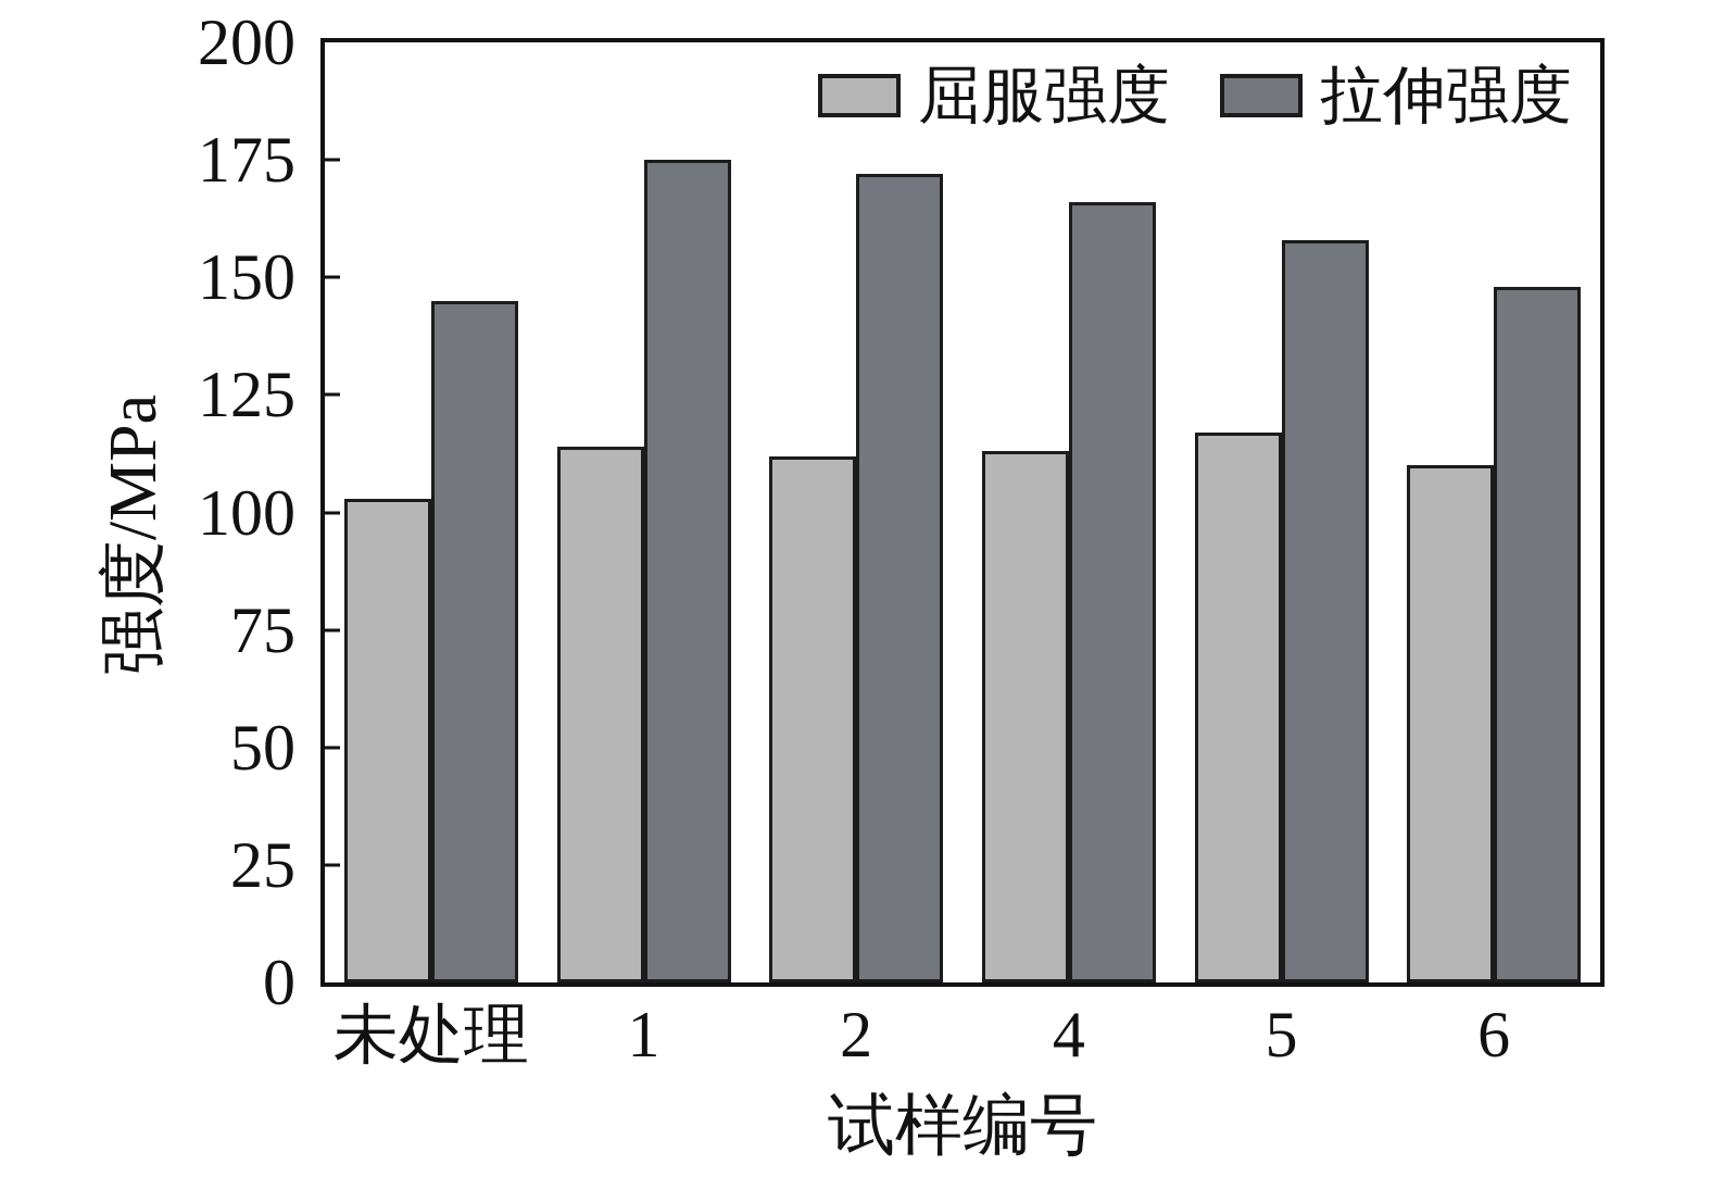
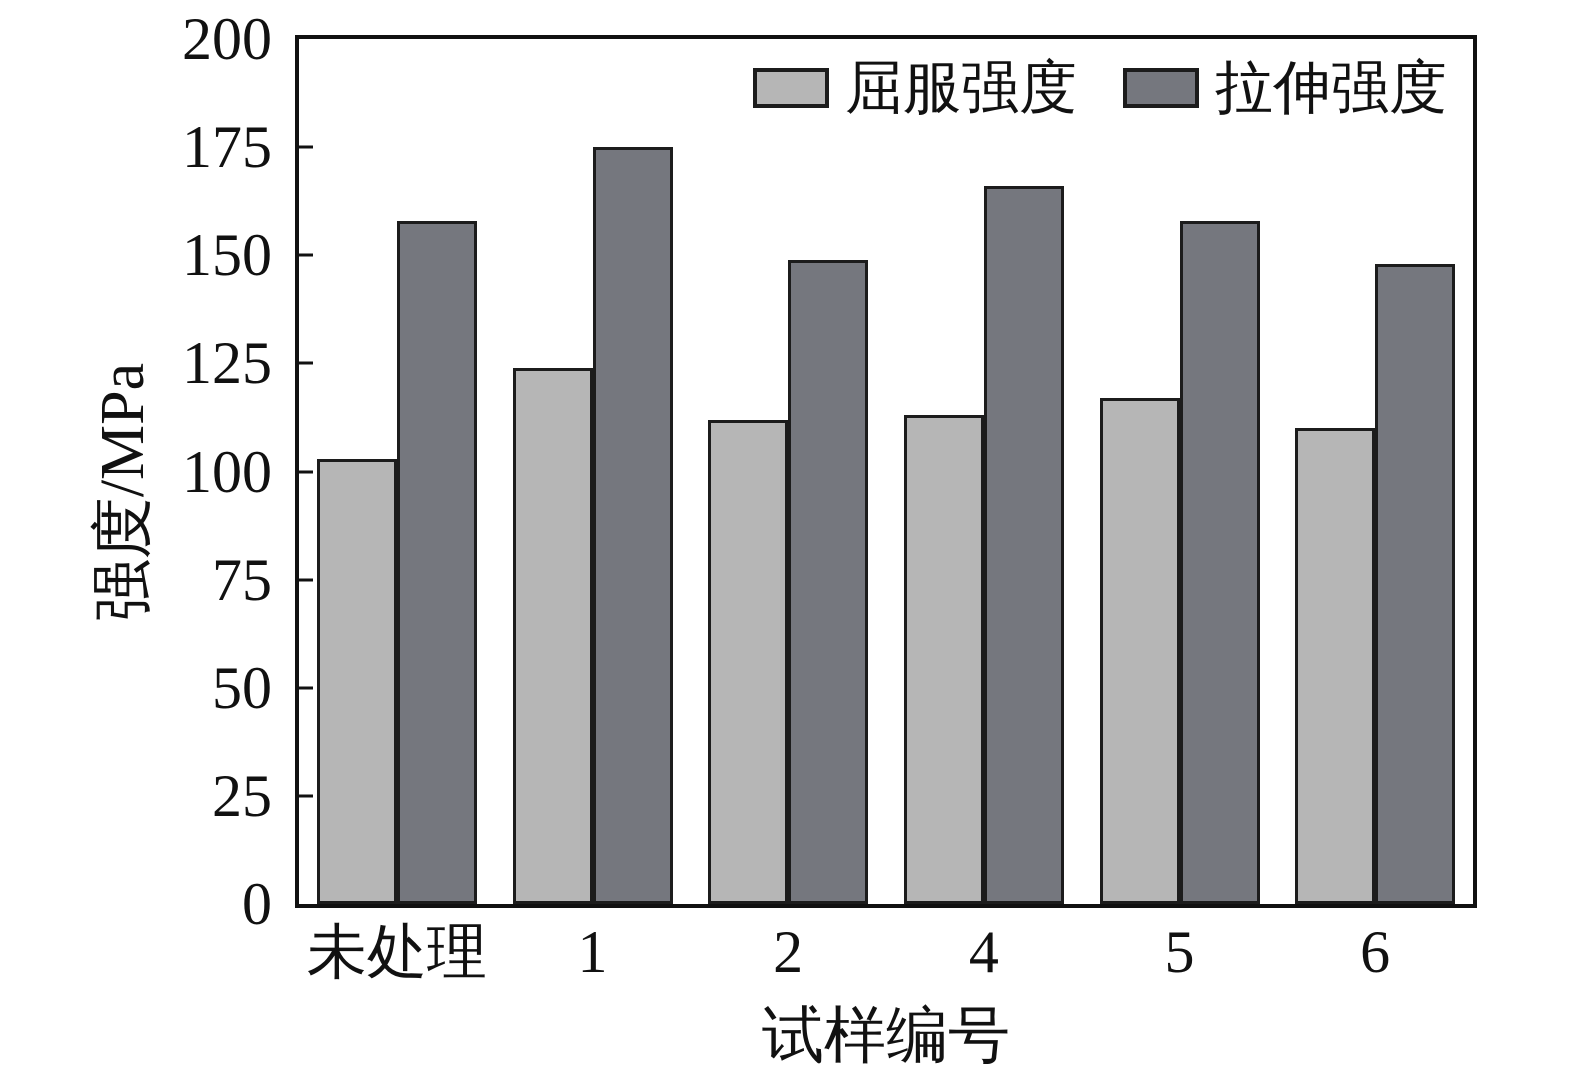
拉伸强度/未处理: 145 -> 158
屈服强度/1: 114 -> 124
拉伸强度/2: 172 -> 149
